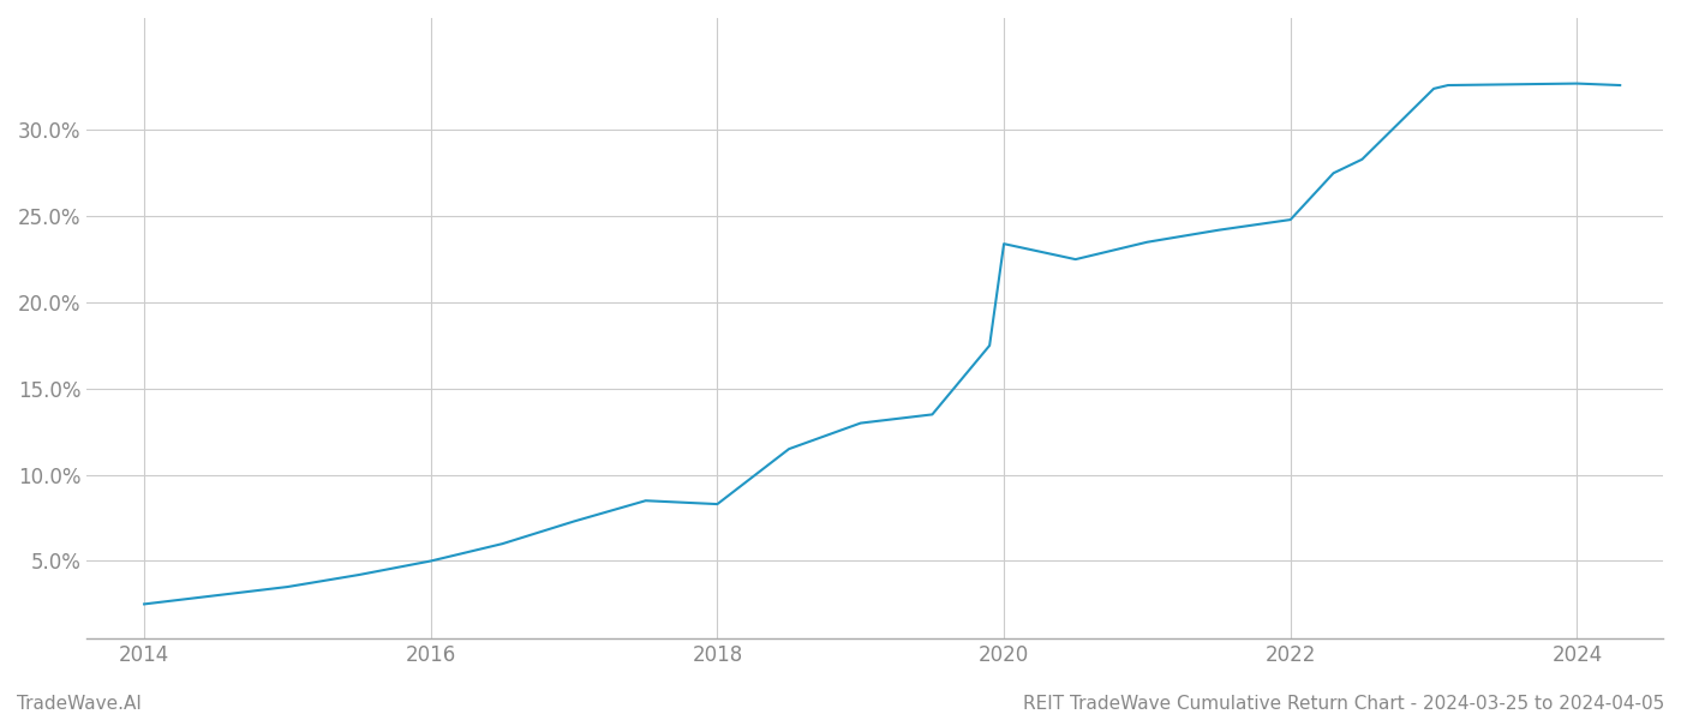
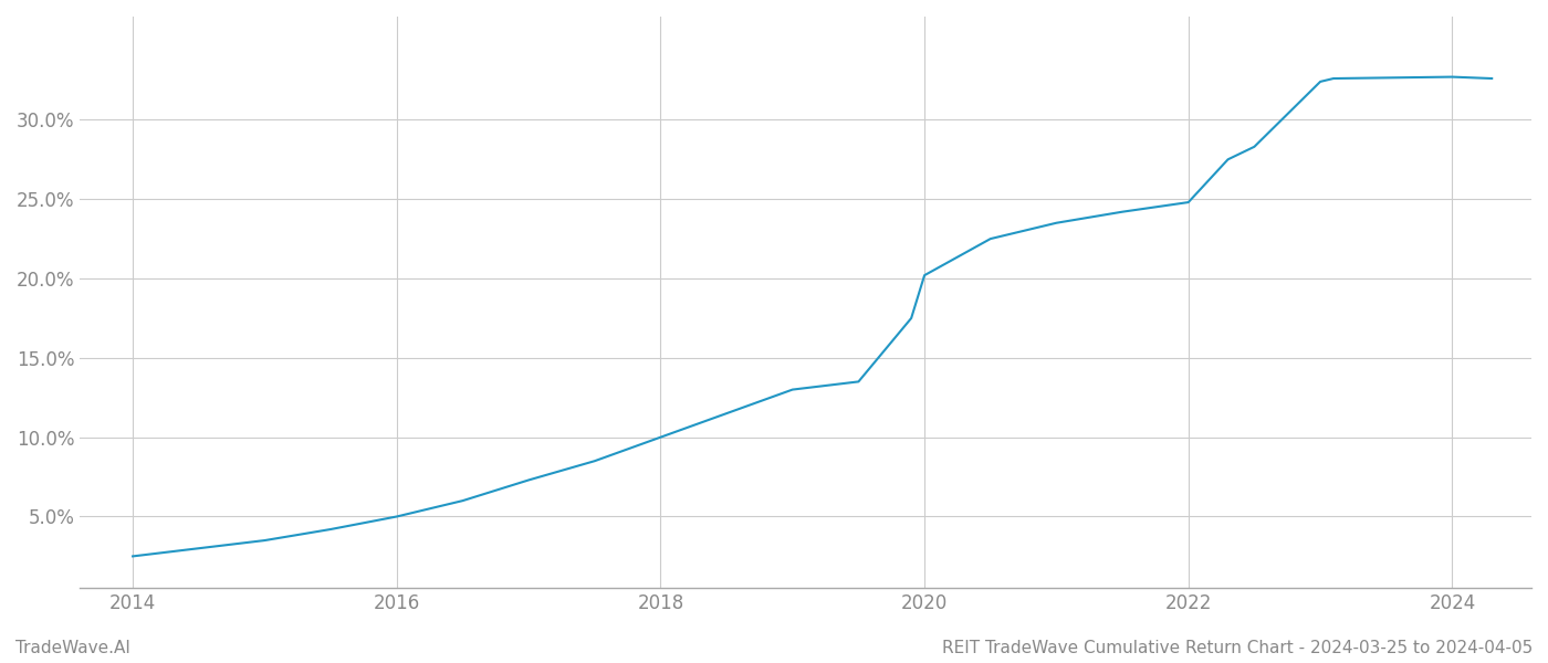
2018: 8.3% -> 10.0%
2020: 23.4% -> 20.2%
